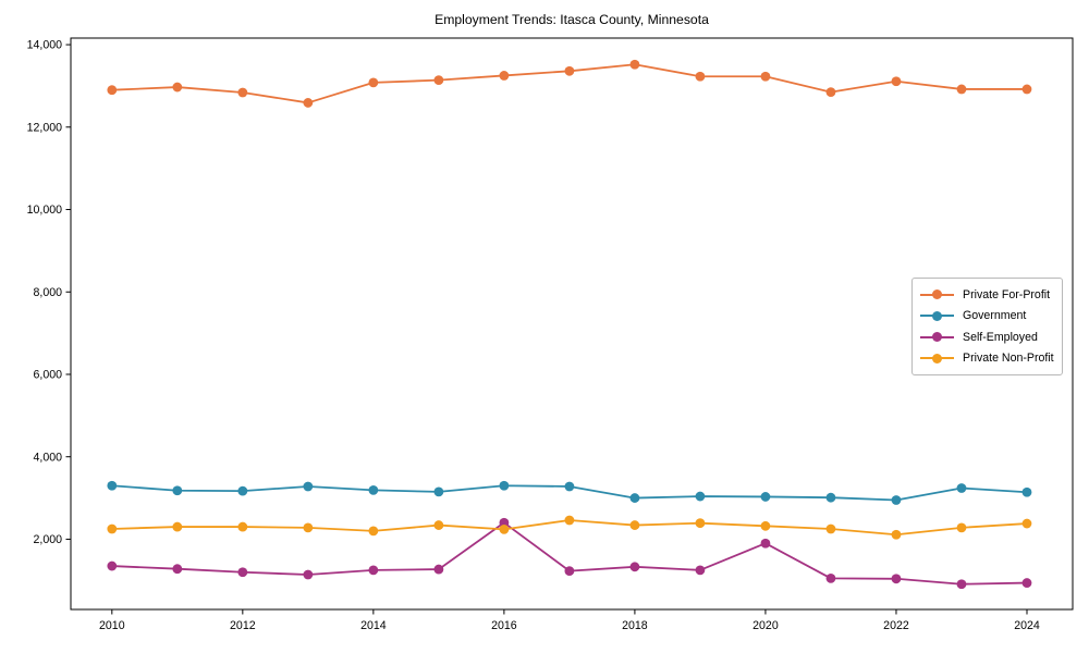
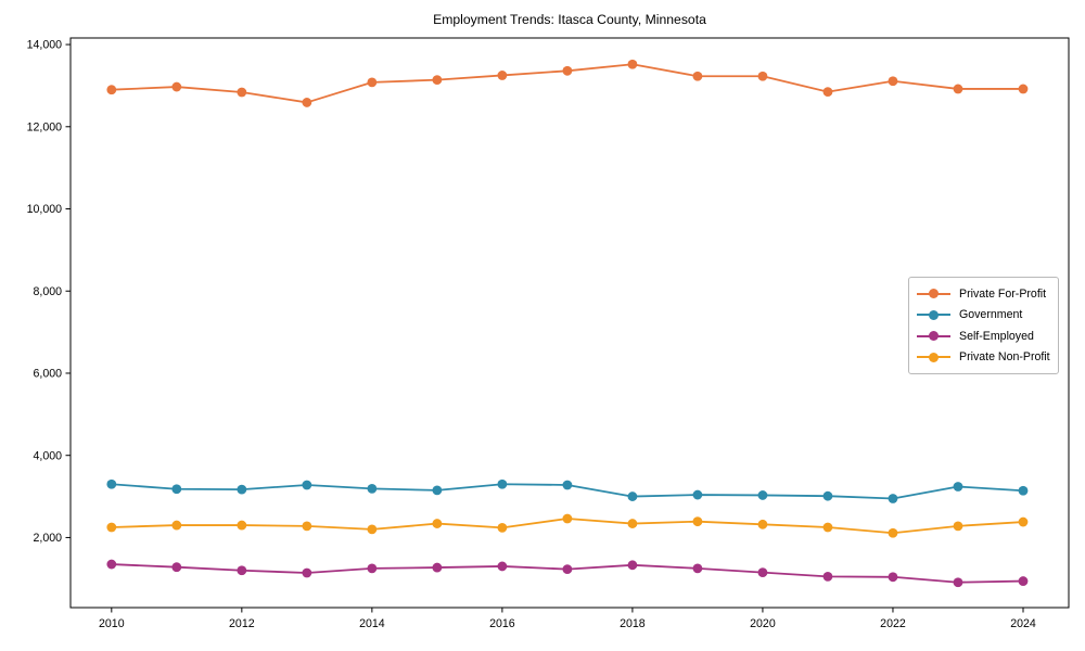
Self-Employed/2016: 2400 -> 1300
Self-Employed/2020: 1900 -> 1200
